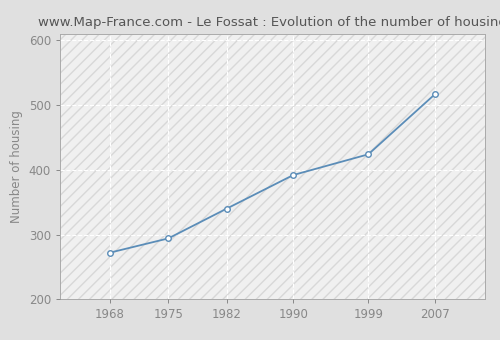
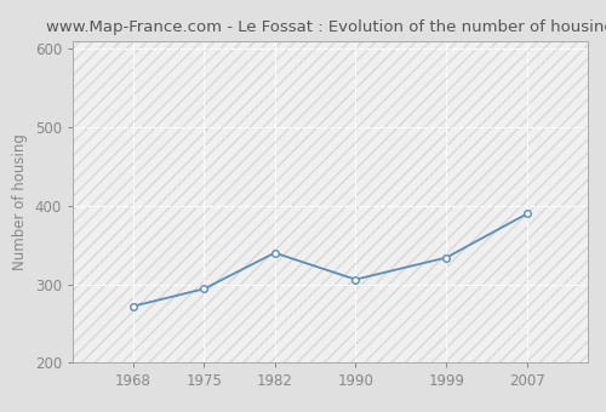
1990: 392 -> 306
1999: 424 -> 334
2007: 517 -> 390
